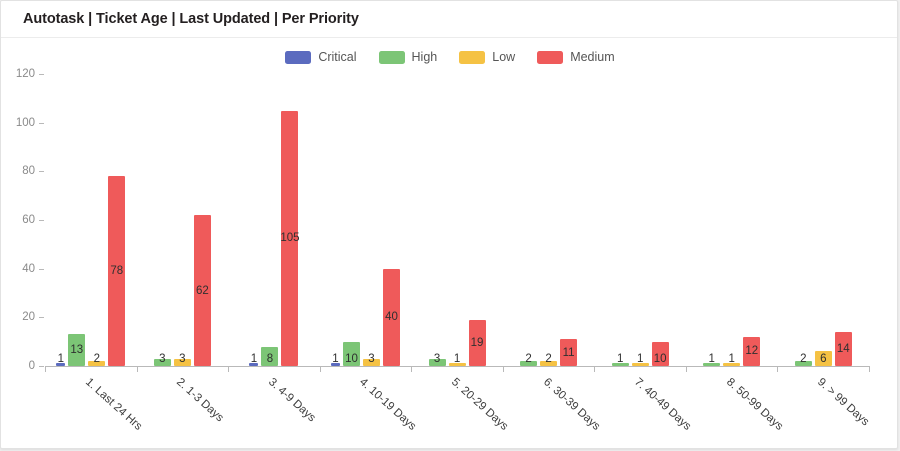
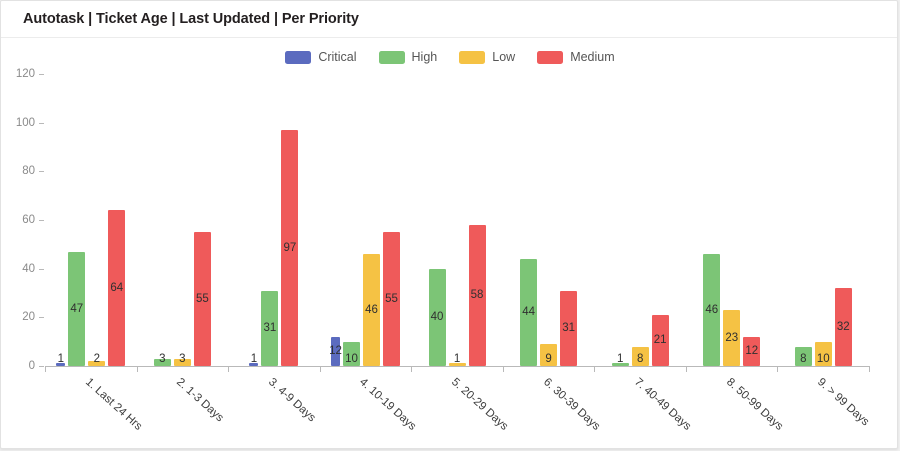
High/1. Last 24 Hrs: 13 -> 47
Medium/1. Last 24 Hrs: 78 -> 64
Medium/2. 1-3 Days: 62 -> 55
High/3. 4-9 Days: 8 -> 31
Medium/3. 4-9 Days: 105 -> 97
Critical/4. 10-19 Days: 1 -> 12
Low/4. 10-19 Days: 3 -> 46
Medium/4. 10-19 Days: 40 -> 55
High/5. 20-29 Days: 3 -> 40
Medium/5. 20-29 Days: 19 -> 58
High/6. 30-39 Days: 2 -> 44
Low/6. 30-39 Days: 2 -> 9
Medium/6. 30-39 Days: 11 -> 31
Low/7. 40-49 Days: 1 -> 8
Medium/7. 40-49 Days: 10 -> 21
High/8. 50-99 Days: 1 -> 46
Low/8. 50-99 Days: 1 -> 23
High/9. > 99 Days: 2 -> 8
Low/9. > 99 Days: 6 -> 10
Medium/9. > 99 Days: 14 -> 32
